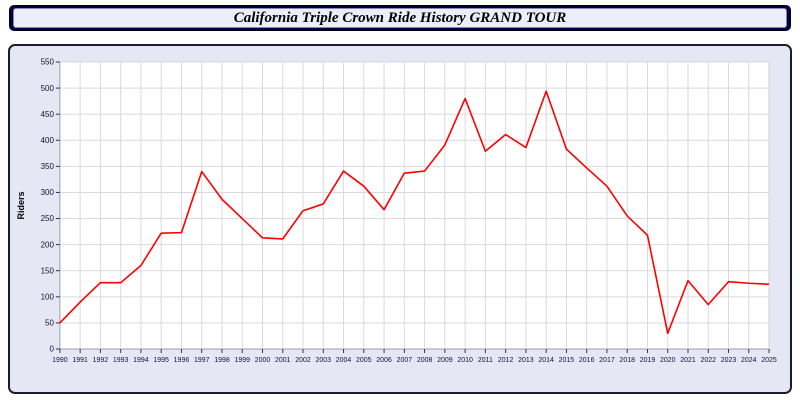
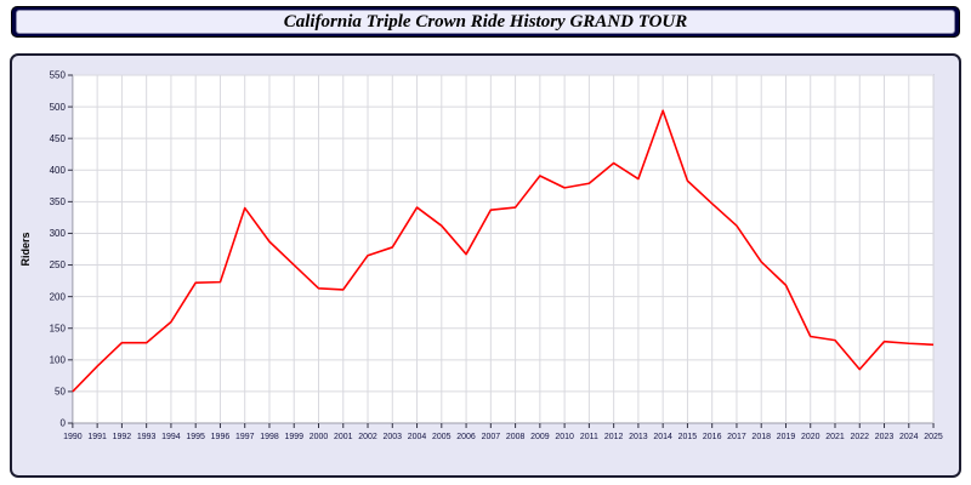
2010: 480 -> 370
2020: 30 -> 140
